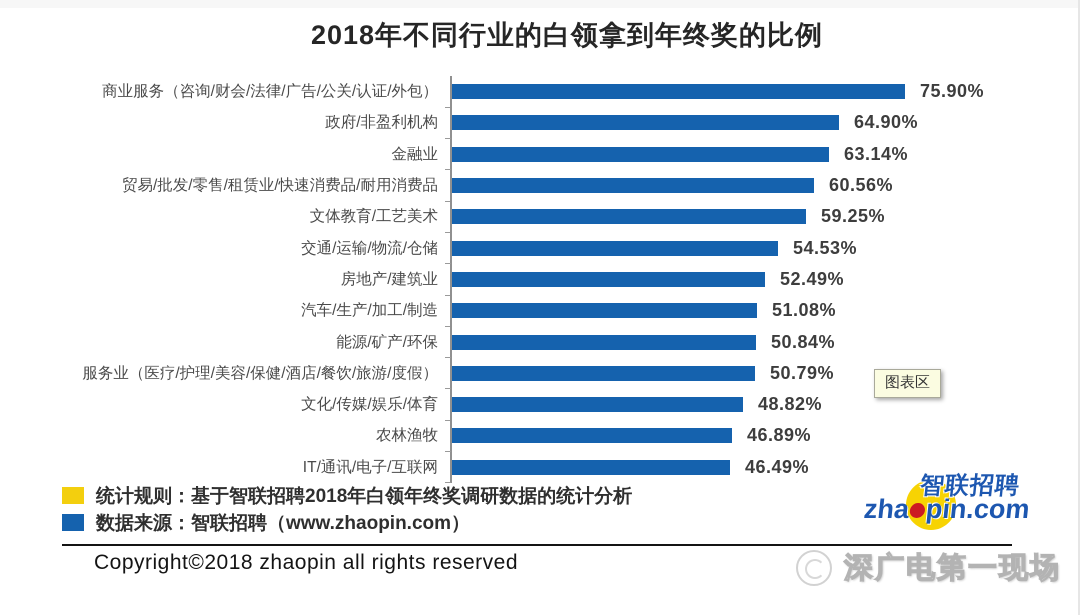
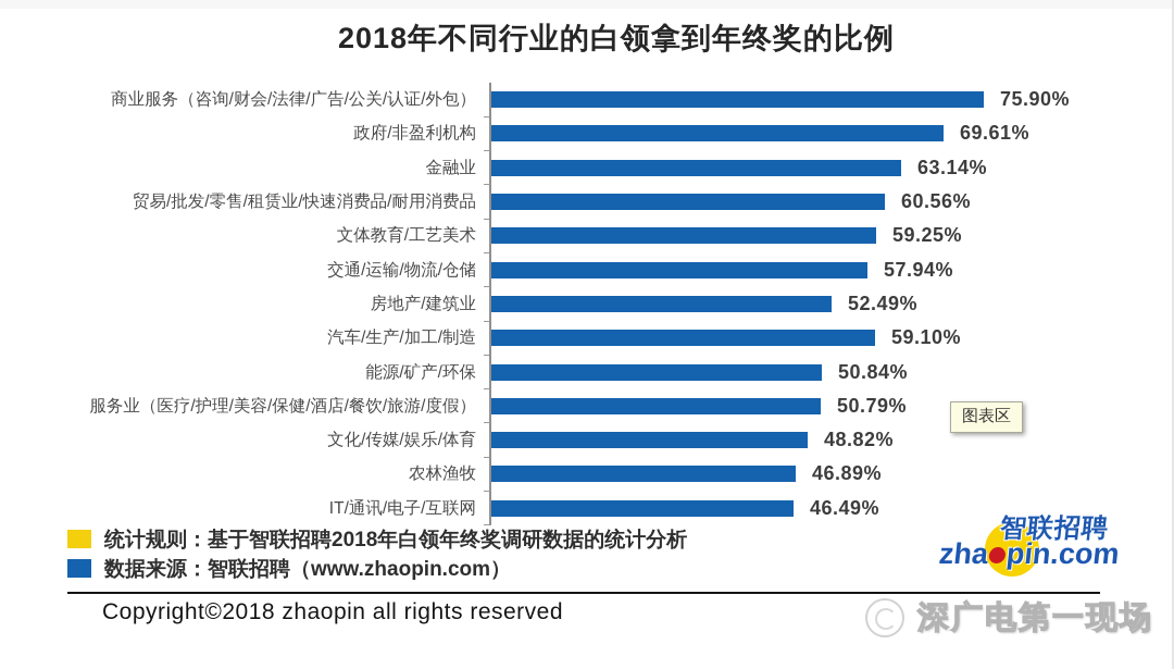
政府/非盈利机构: 64.90% -> 69.61%
交通/运输/物流/仓储: 54.53% -> 57.94%
汽车/生产/加工/制造: 51.08% -> 59.10%
